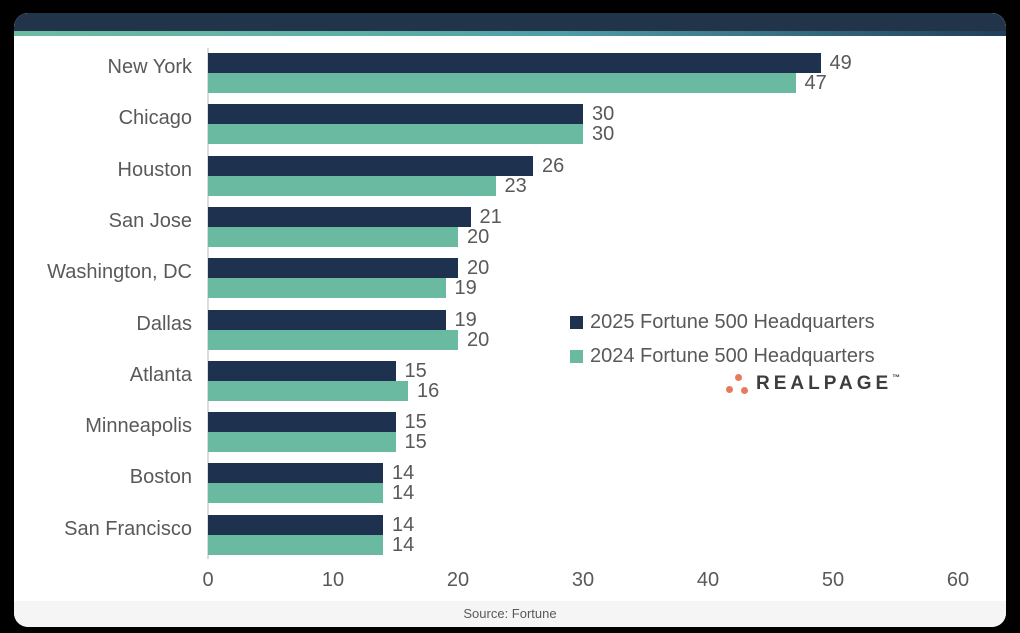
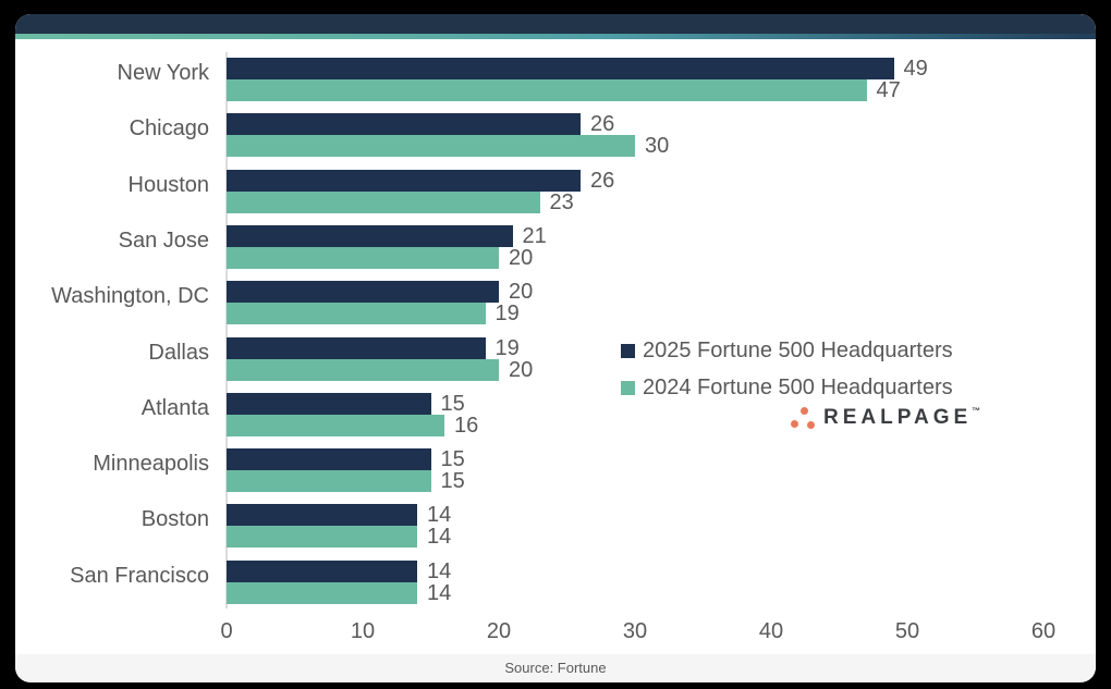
2025 Fortune 500 Headquarters/Chicago: 30 -> 26
